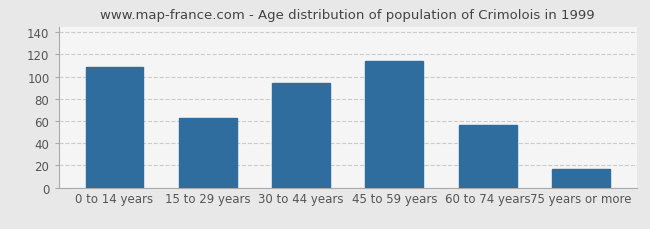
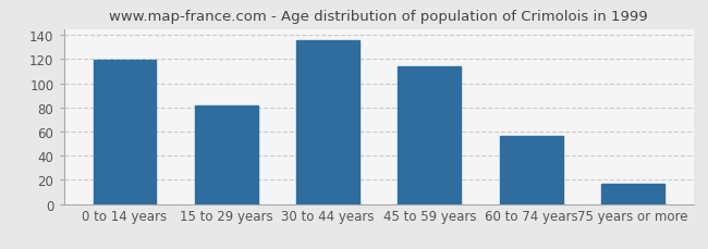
0 to 14 years: 109 -> 119
15 to 29 years: 63 -> 82
30 to 44 years: 94 -> 136
